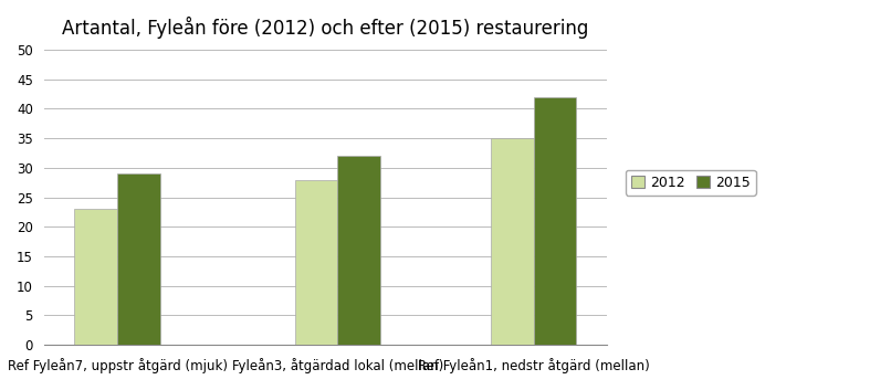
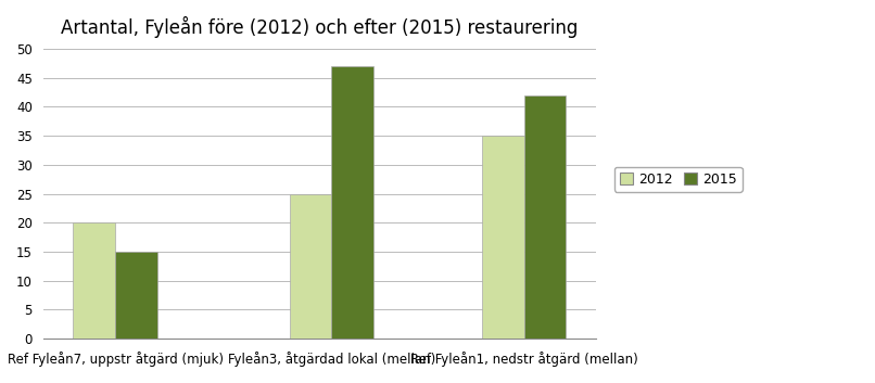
2012/Ref Fyleån7, uppstr åtgärd (mjuk): 23 -> 20
2015/Ref Fyleån7, uppstr åtgärd (mjuk): 29 -> 15
2012/Fyleån3, åtgärdad lokal (mellan): 28 -> 25
2015/Fyleån3, åtgärdad lokal (mellan): 32 -> 47
